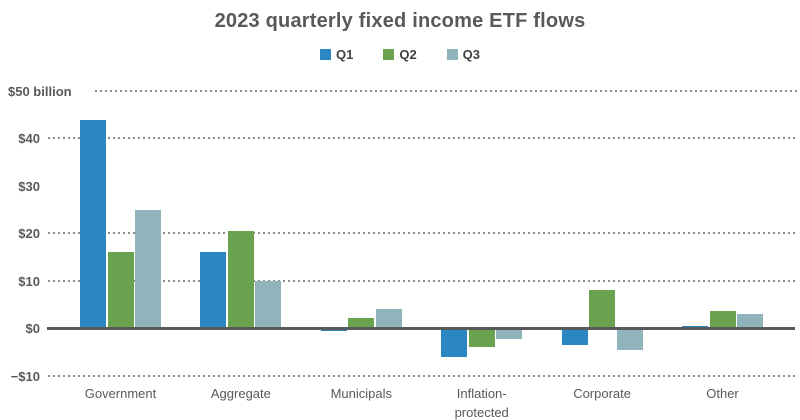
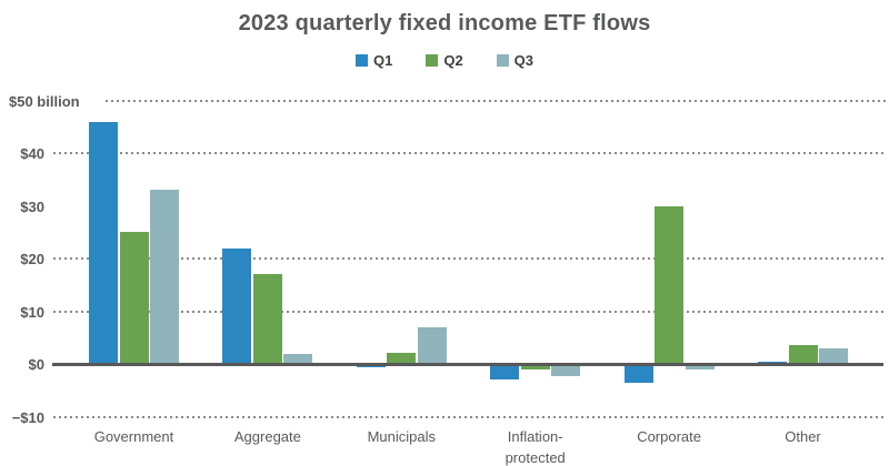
Q1/Government: $44 -> $46
Q2/Government: $16 -> $25
Q3/Government: $25 -> $33
Q1/Aggregate: $16 -> $22
Q2/Aggregate: $20 -> $17
Q3/Aggregate: $10 -> $2
Q3/Municipals: $4 -> $7
Q1/Inflation- protected: -$6 -> -$3
Q2/Inflation- protected: -$4 -> -$1
Q2/Corporate: $8 -> $30
Q3/Corporate: -$5 -> -$1
